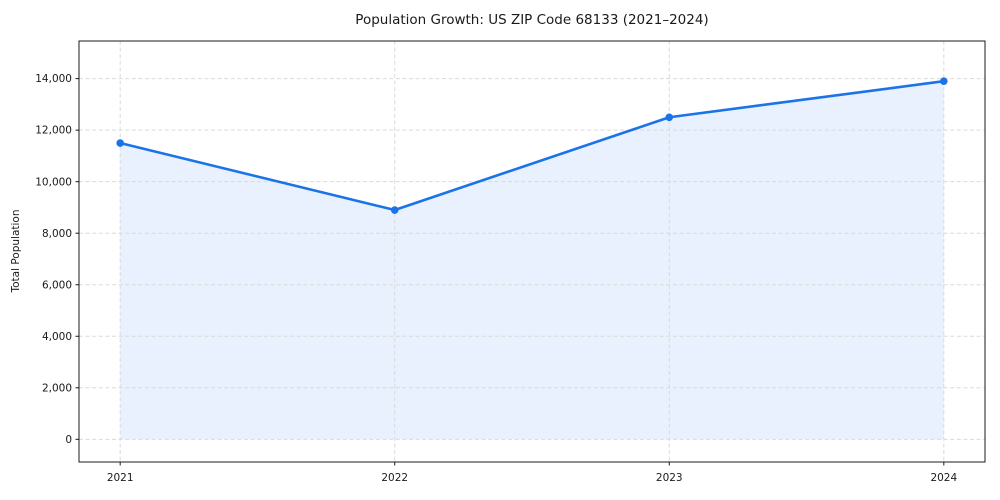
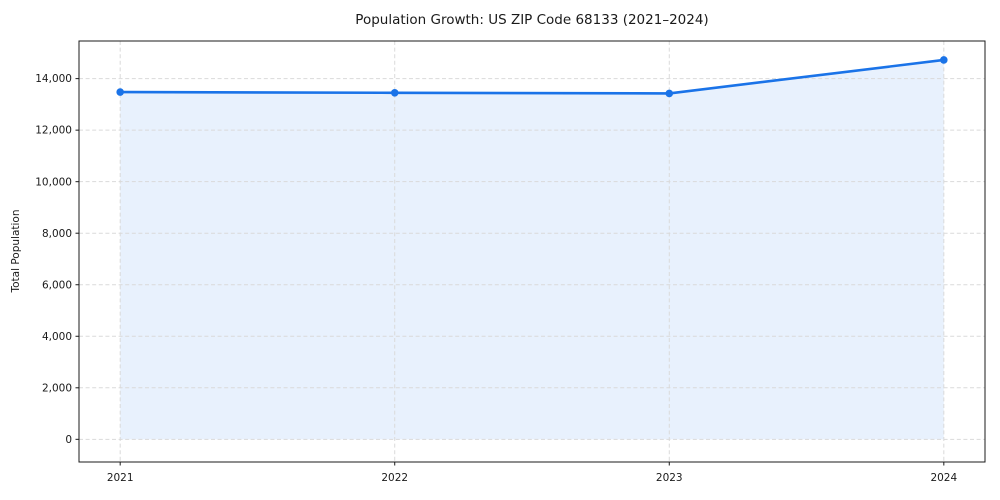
2021: 11500 -> 13500
2022: 8900 -> 13400
2023: 12500 -> 13400
2024: 13900 -> 14700
